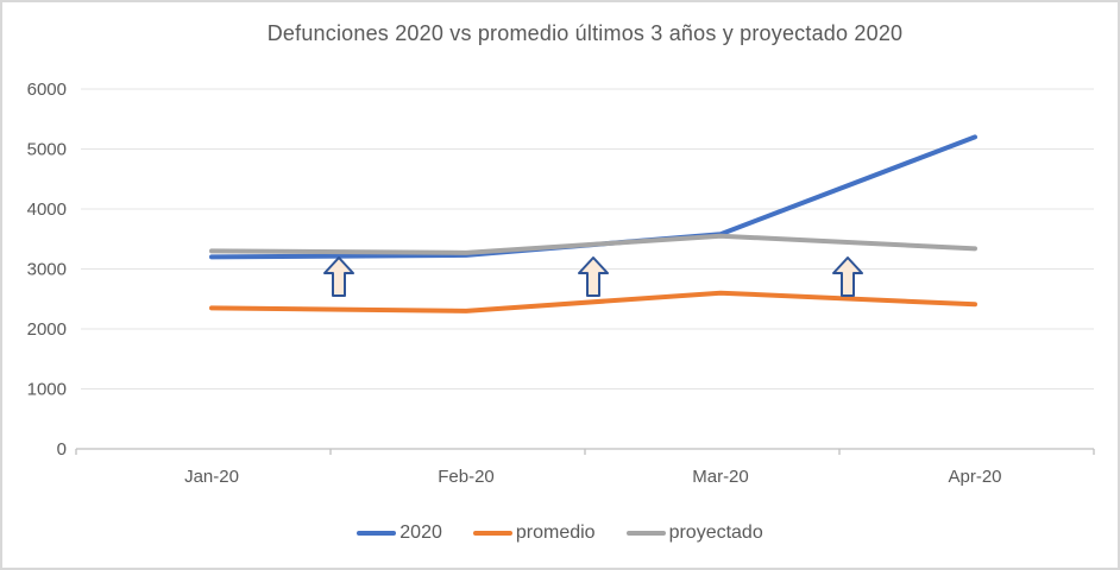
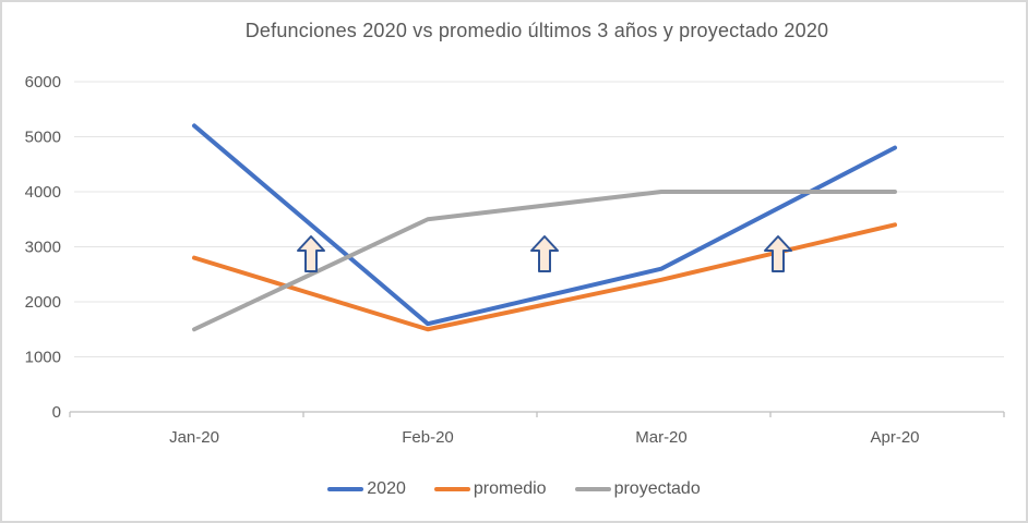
2020/Jan-20: 3200 -> 5200
promedio/Jan-20: 2400 -> 2800
proyectado/Jan-20: 3300 -> 1500
2020/Feb-20: 3200 -> 1600
promedio/Feb-20: 2300 -> 1500
proyectado/Feb-20: 3300 -> 3500
2020/Mar-20: 3600 -> 2600
promedio/Mar-20: 2600 -> 2400
proyectado/Mar-20: 3600 -> 4000
2020/Apr-20: 5200 -> 4800
promedio/Apr-20: 2400 -> 3400
proyectado/Apr-20: 3300 -> 4000
